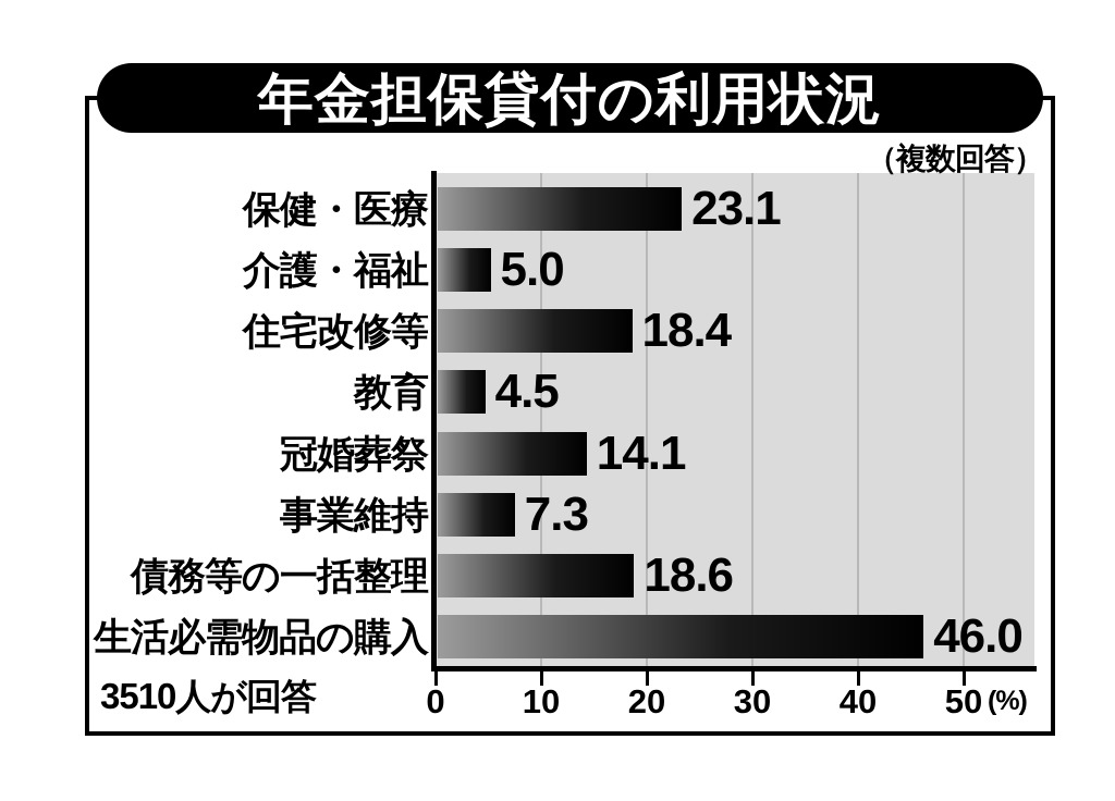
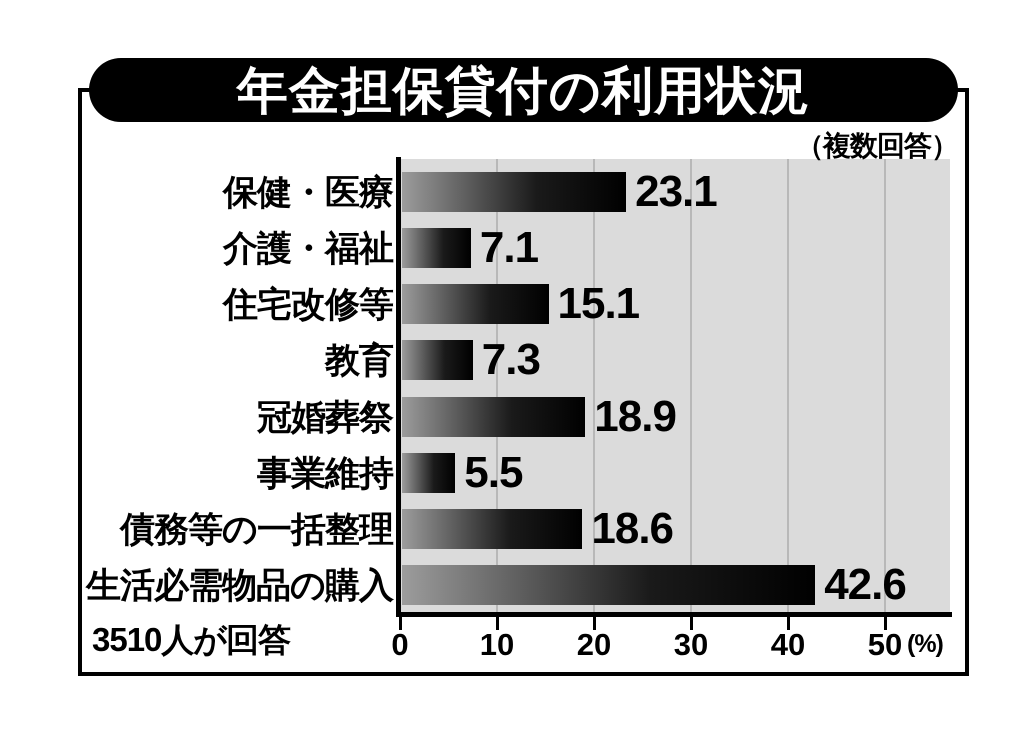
介護・福祉: 5.0 -> 7.1
住宅改修等: 18.4 -> 15.1
教育: 4.5 -> 7.3
冠婚葬祭: 14.1 -> 18.9
事業維持: 7.3 -> 5.5
生活必需物品の購入: 46.0 -> 42.6
